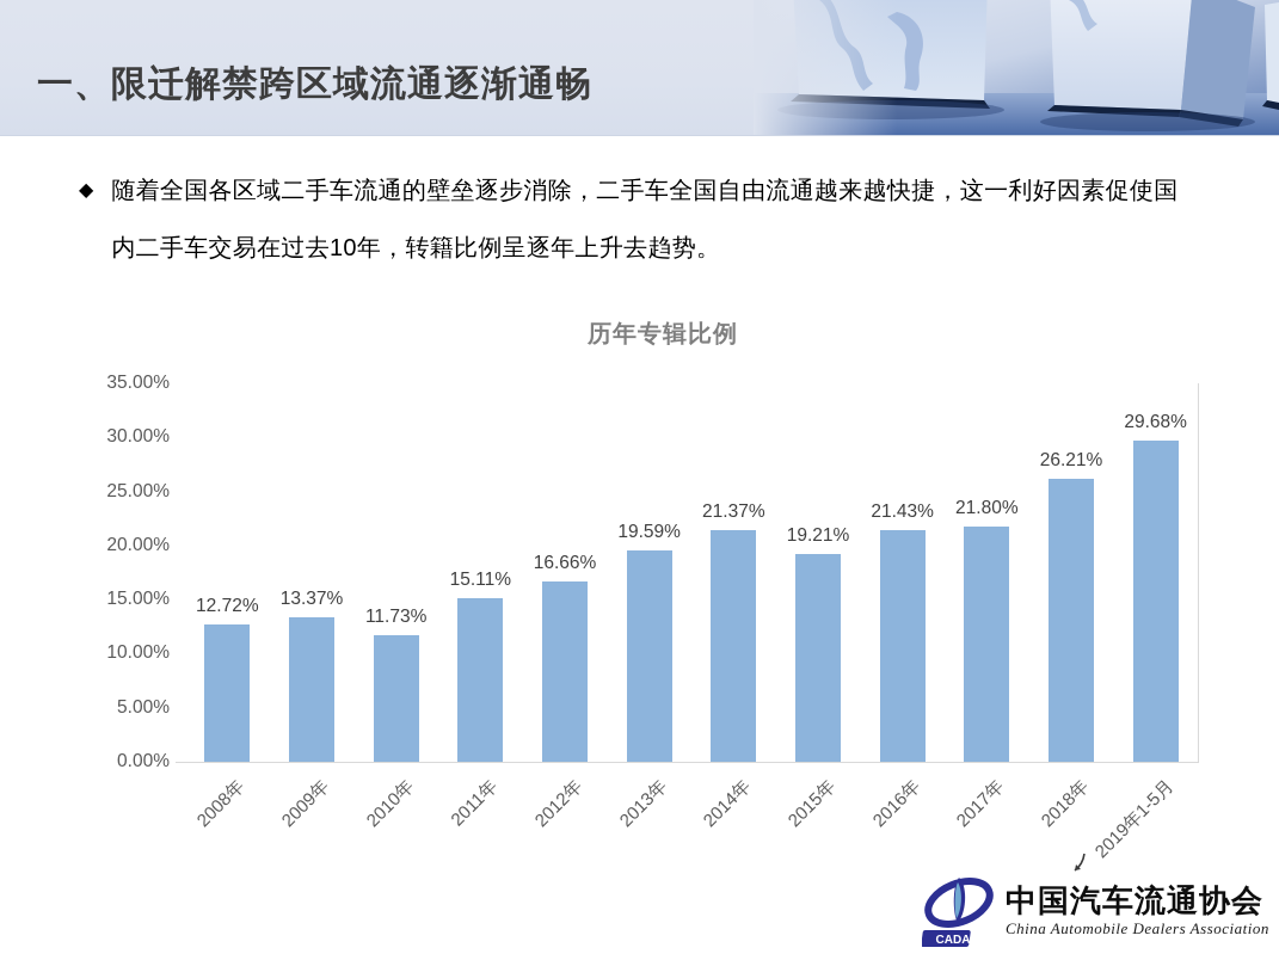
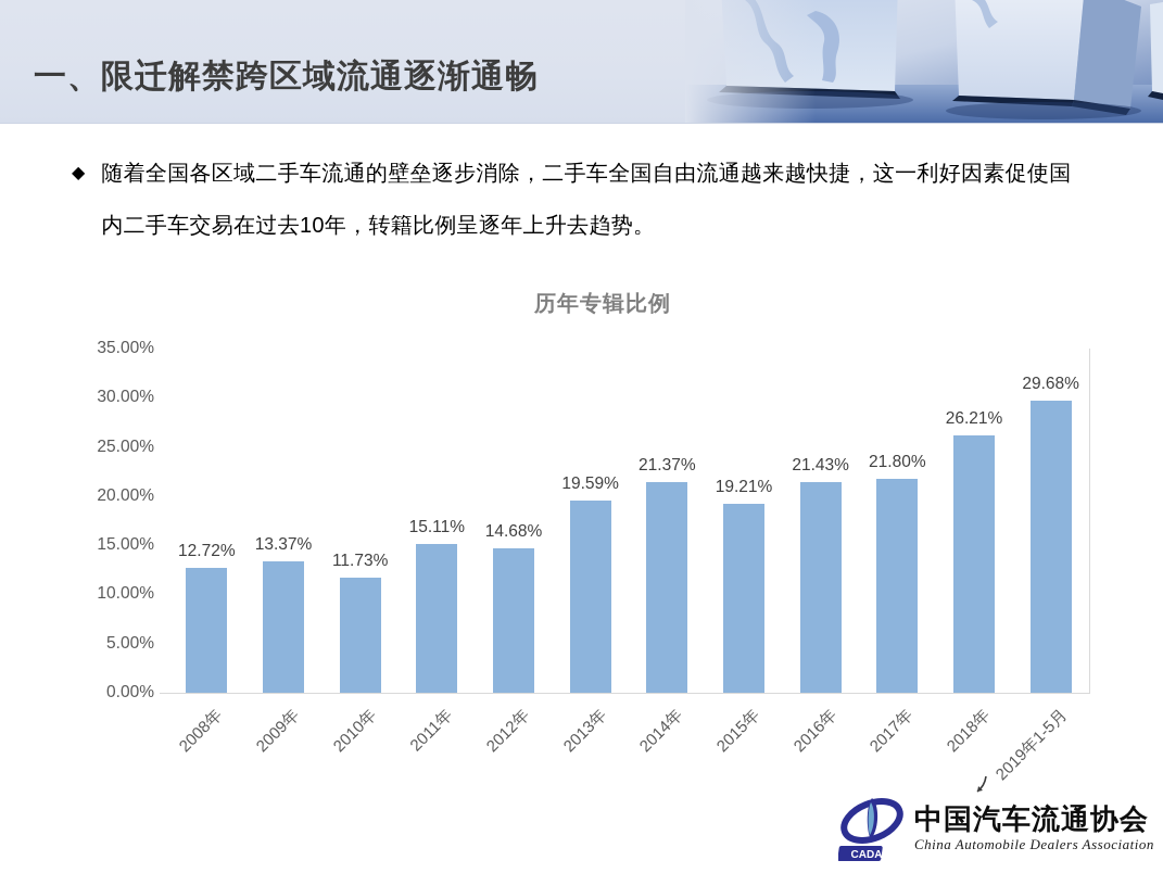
2012年: 16.66% -> 14.68%
